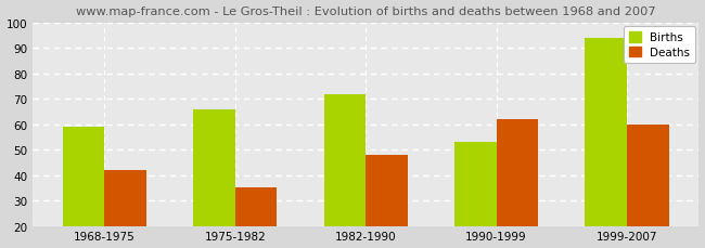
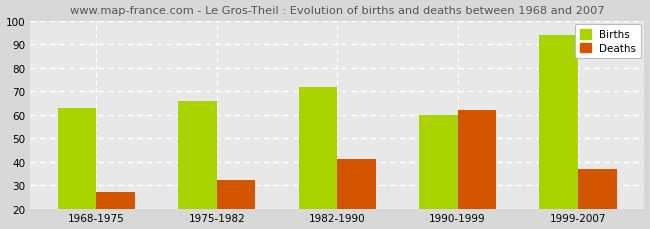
Births/1968-1975: 59 -> 63
Deaths/1968-1975: 42 -> 27
Deaths/1975-1982: 35 -> 32
Deaths/1982-1990: 48 -> 41
Births/1990-1999: 53 -> 60
Deaths/1999-2007: 60 -> 37
